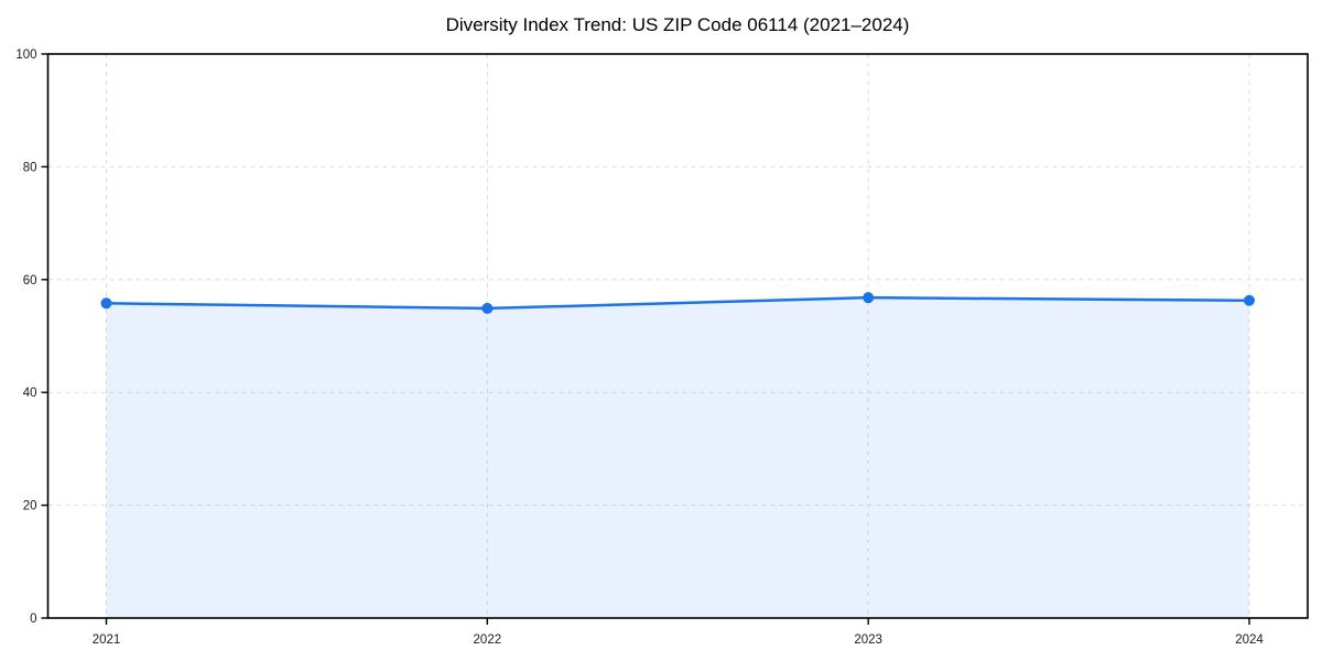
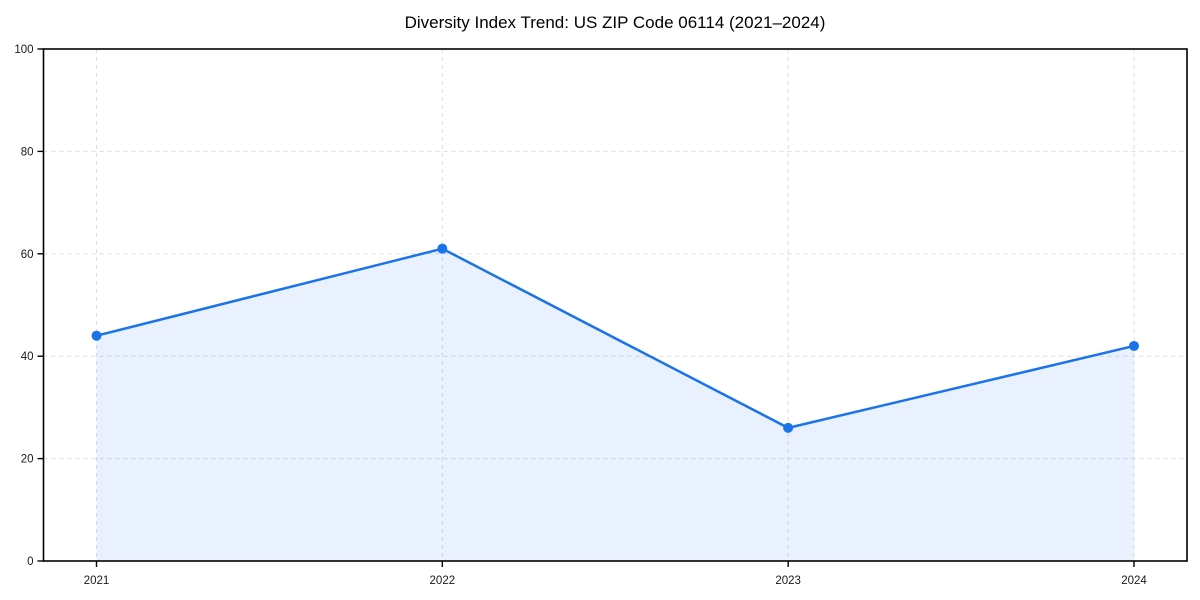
2021: 56 -> 44
2022: 55 -> 61
2023: 57 -> 26
2024: 56 -> 42
